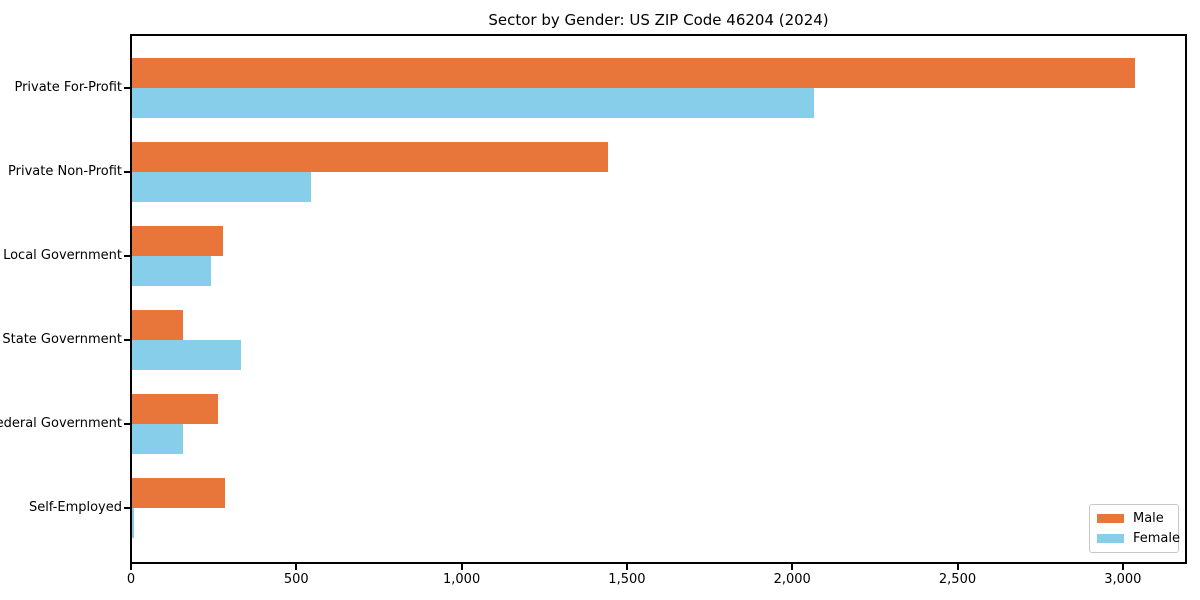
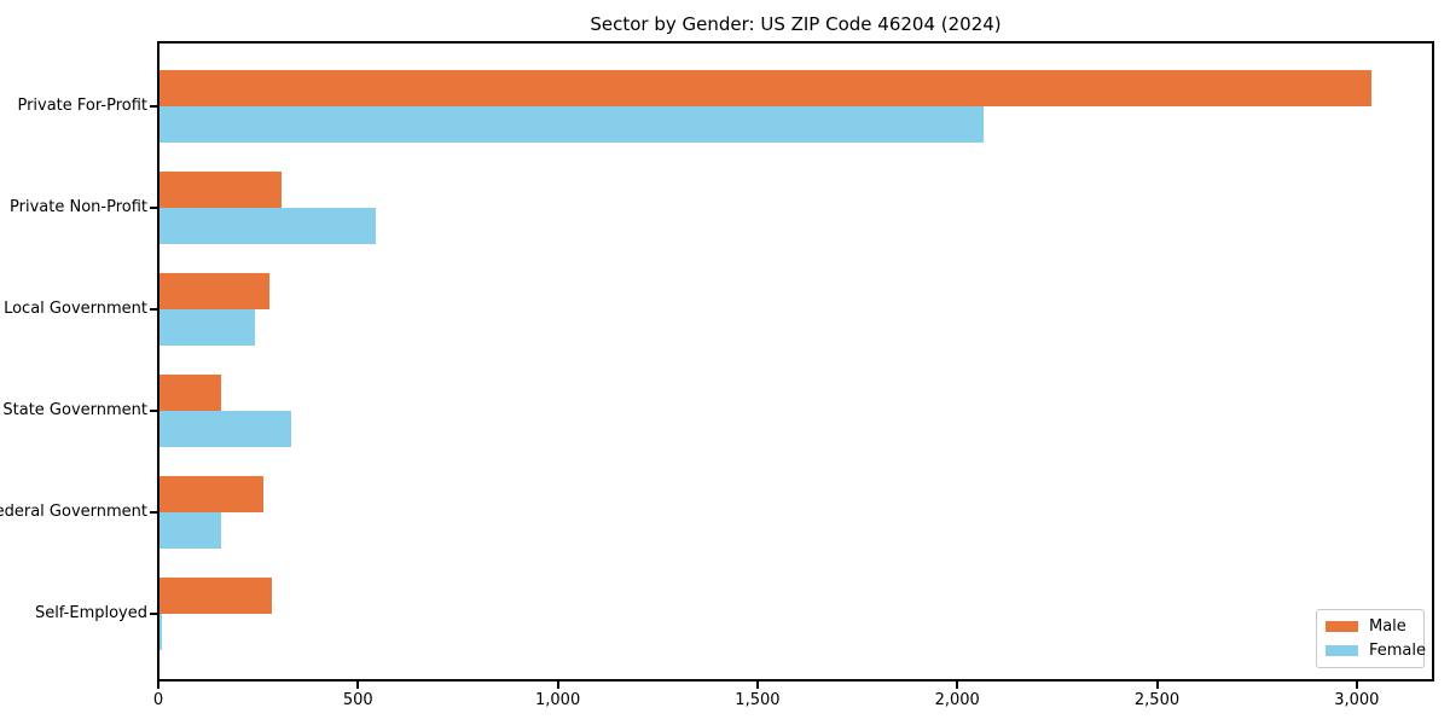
Male/Private Non-Profit: 1440 -> 300
